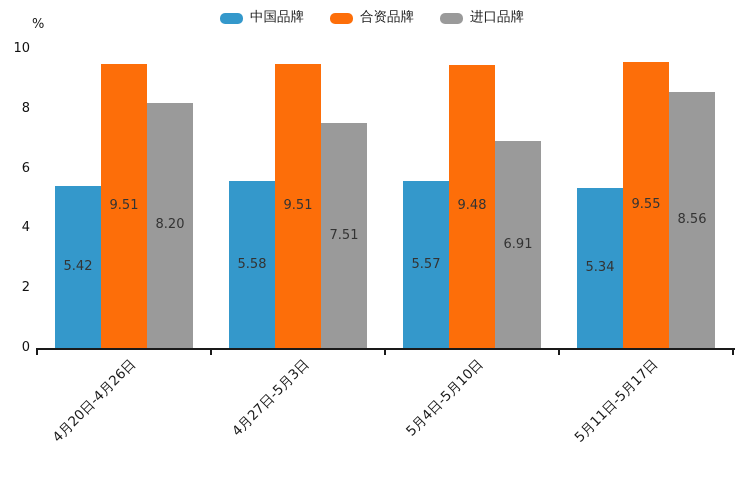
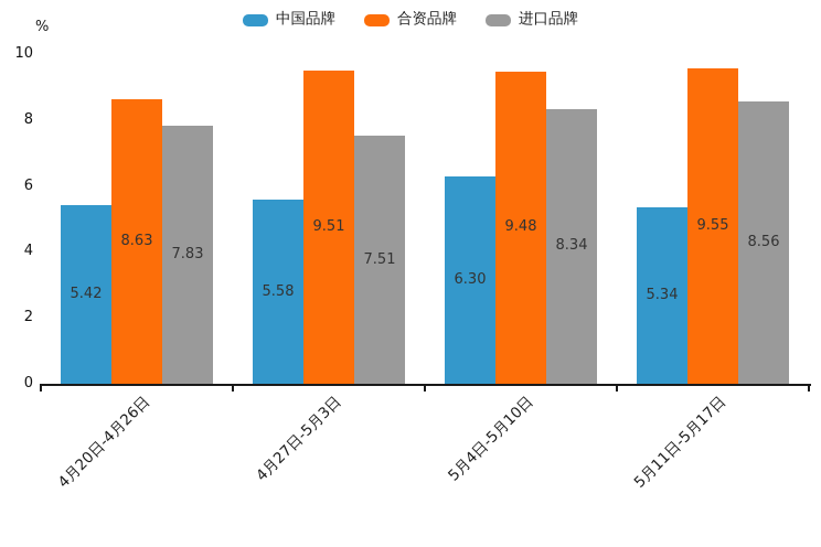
合资品牌/4月20日-4月26日: 9.51 -> 8.63
进口品牌/4月20日-4月26日: 8.20 -> 7.83
中国品牌/5月4日-5月10日: 5.57 -> 6.30
进口品牌/5月4日-5月10日: 6.91 -> 8.34
